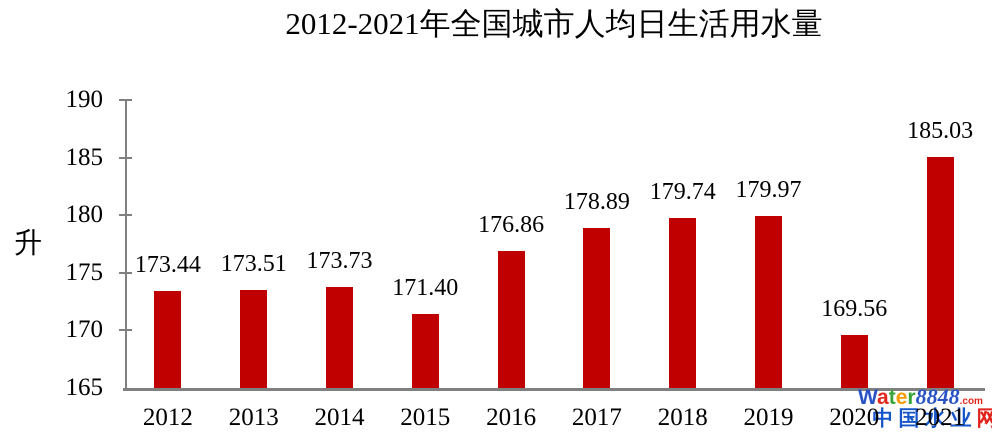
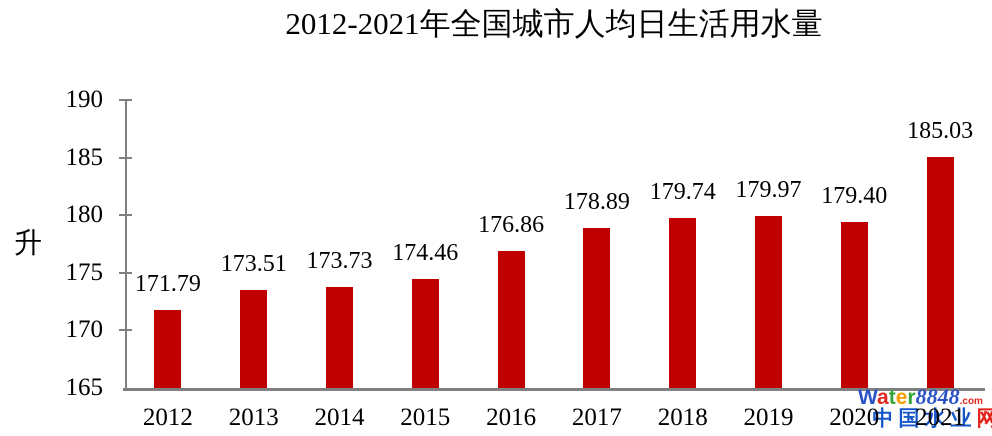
2012: 173.44 -> 171.79
2015: 171.40 -> 174.46
2020: 169.56 -> 179.40
